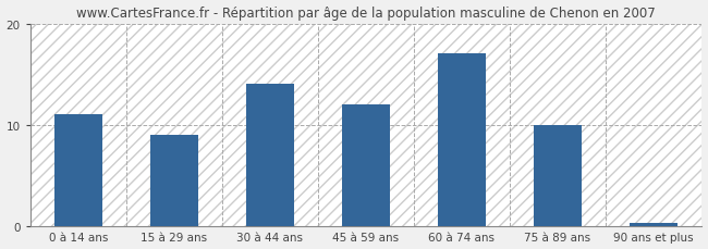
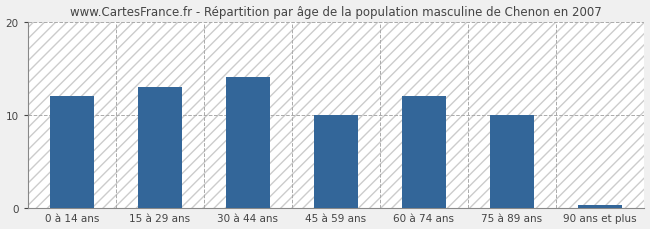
0 à 14 ans: 11.0 -> 12.0
15 à 29 ans: 9.0 -> 13.0
45 à 59 ans: 12.0 -> 10.0
60 à 74 ans: 17.0 -> 12.0
